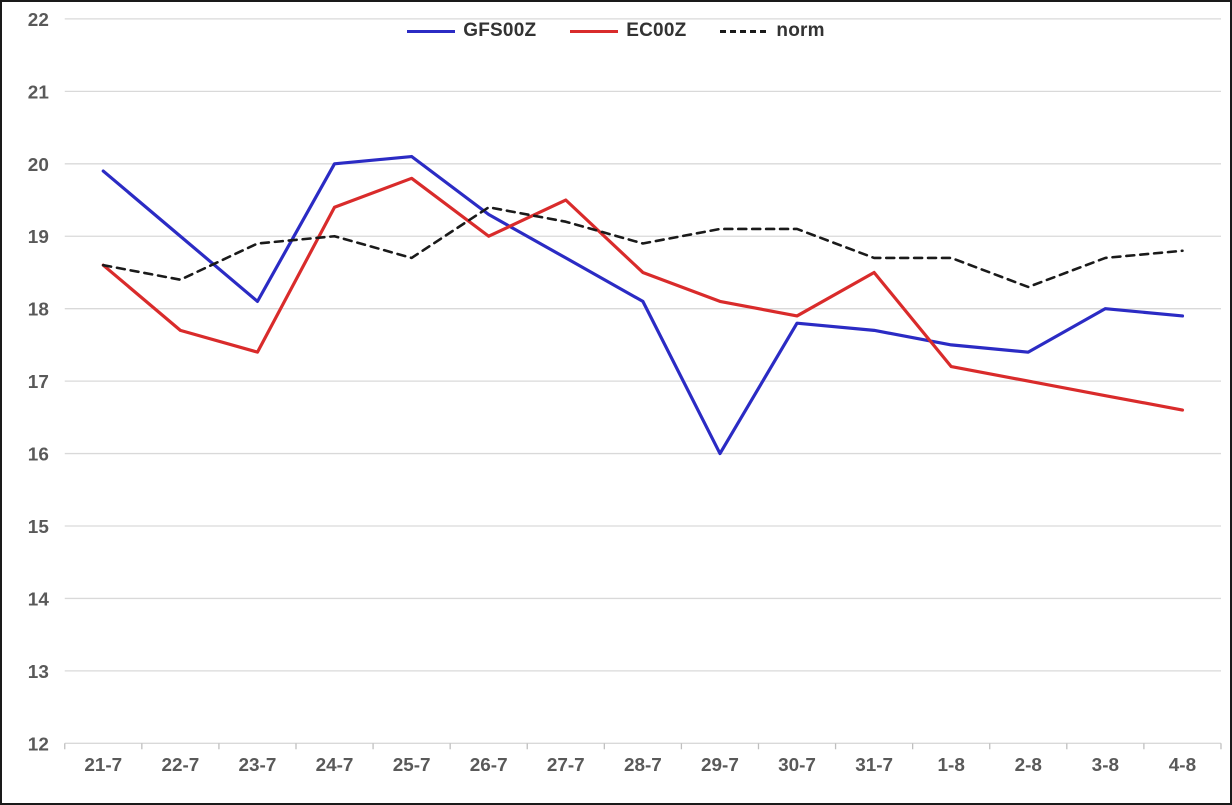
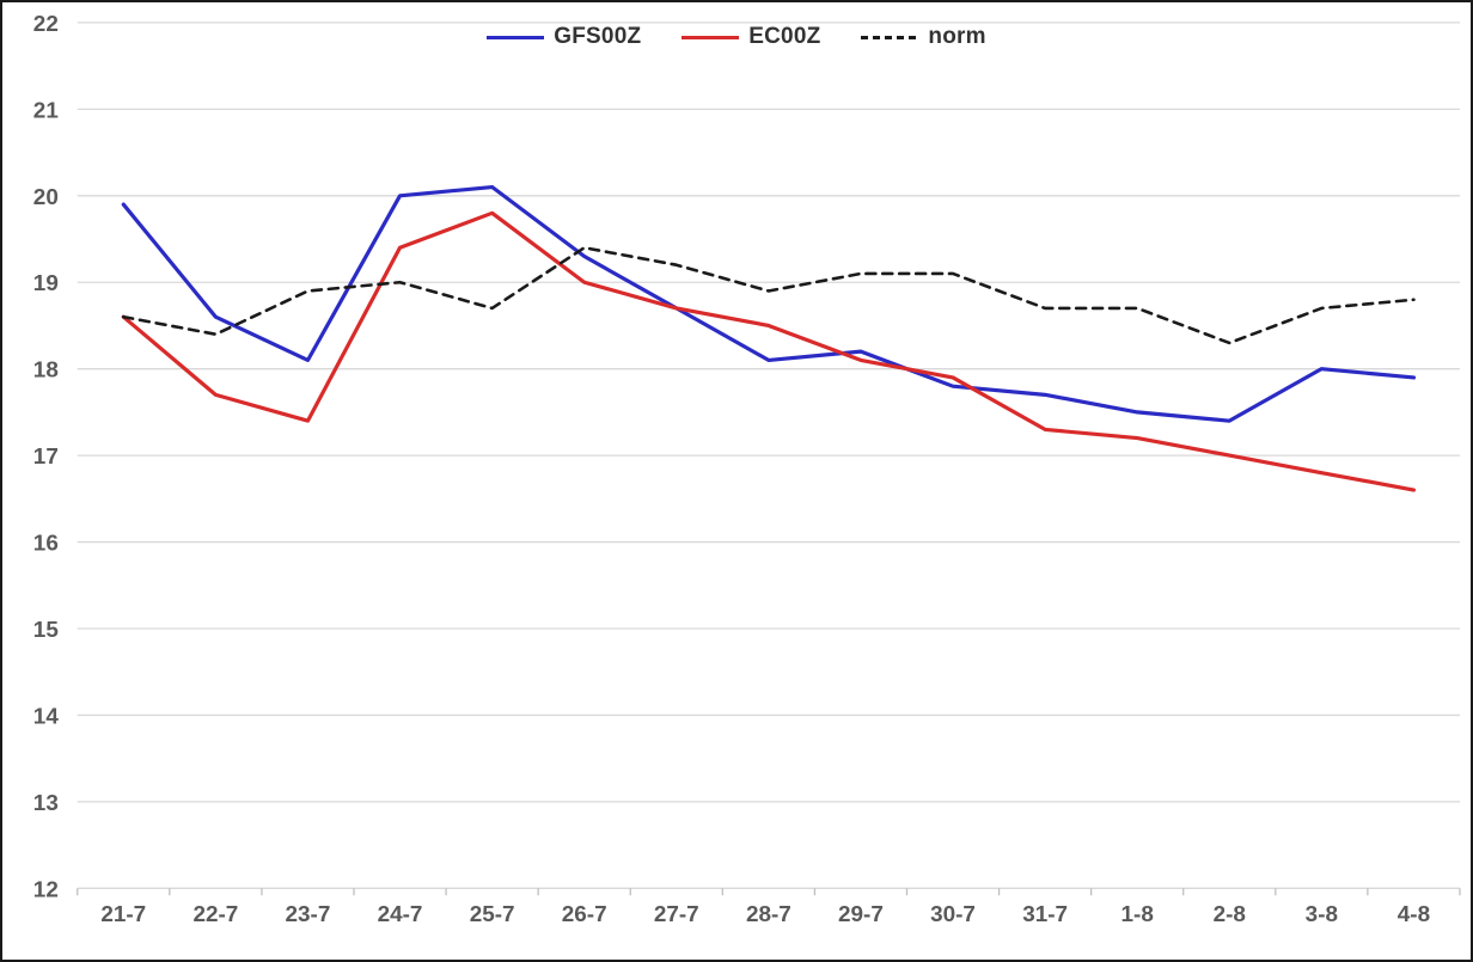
GFS00Z/22-7: 19.0 -> 18.6
EC00Z/27-7: 19.5 -> 18.7
GFS00Z/29-7: 16.0 -> 18.2
EC00Z/31-7: 18.5 -> 17.3
